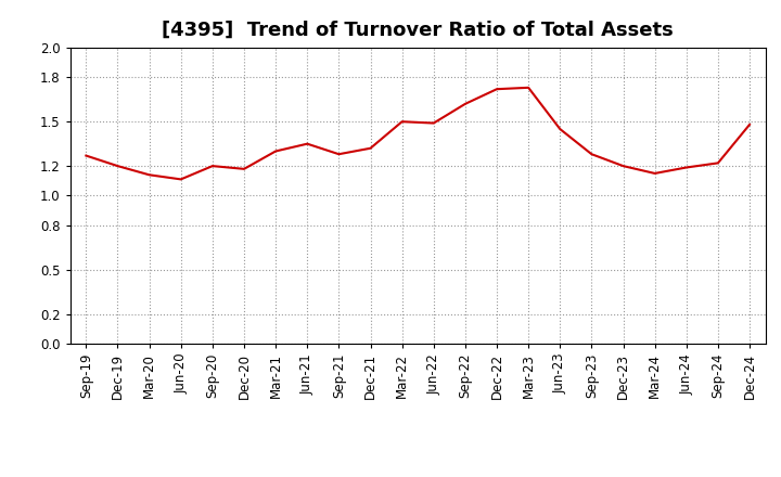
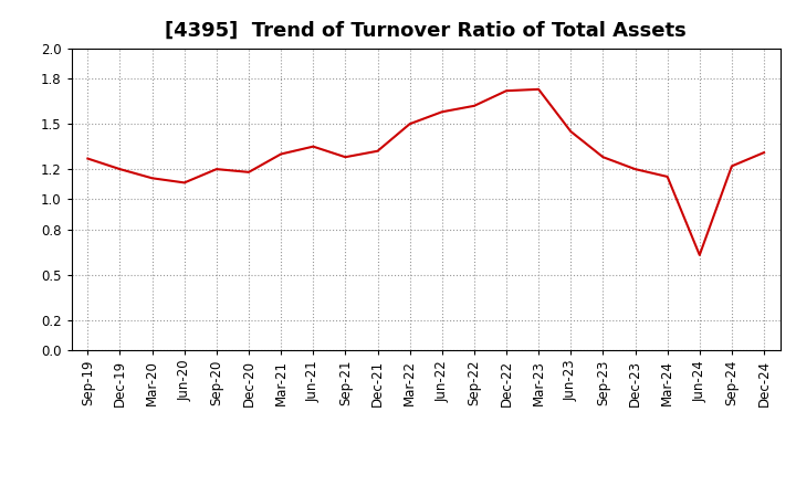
Jun-22: 1.49 -> 1.58
Jun-24: 1.19 -> 0.63
Dec-24: 1.48 -> 1.31
